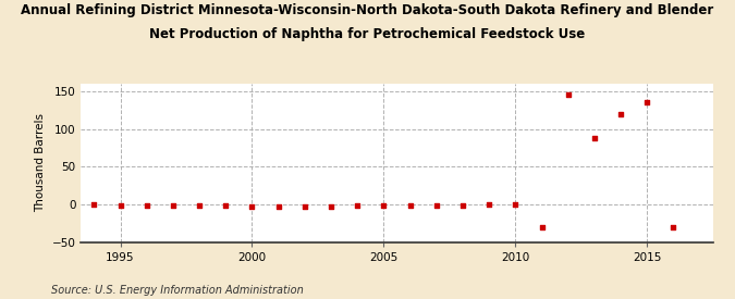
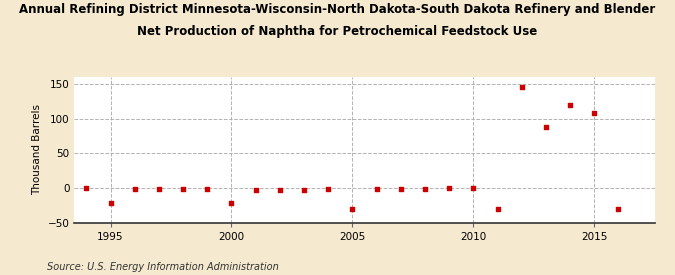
1995: -2 -> -22
2000: -3 -> -22
2005: -2 -> -30
2015: 135 -> 108
